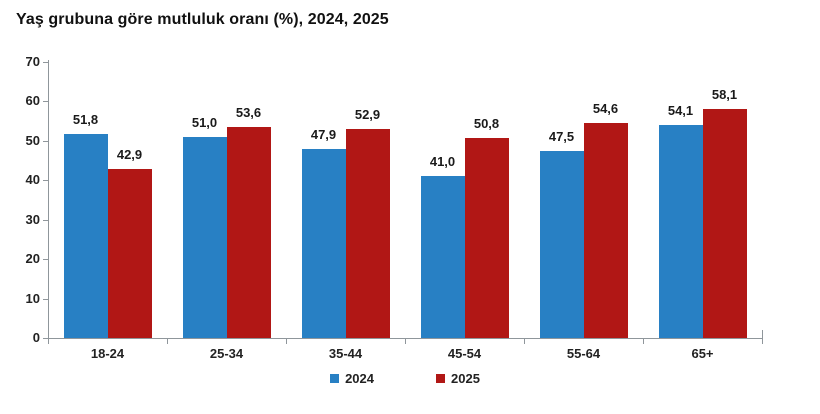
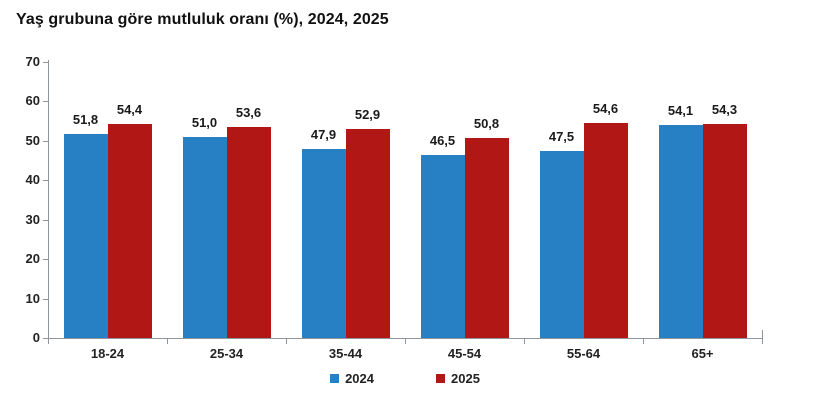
2025/18-24: 42,9 -> 54,4
2024/45-54: 41,0 -> 46,5
2025/65+: 58,1 -> 54,3
